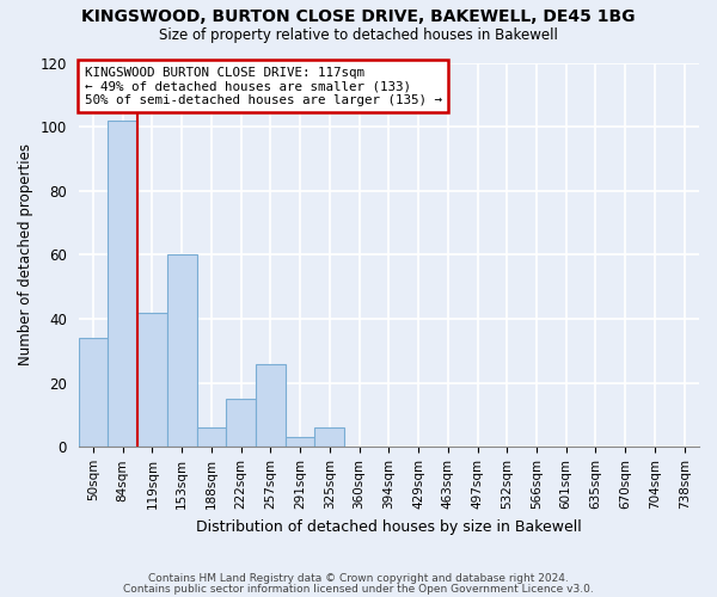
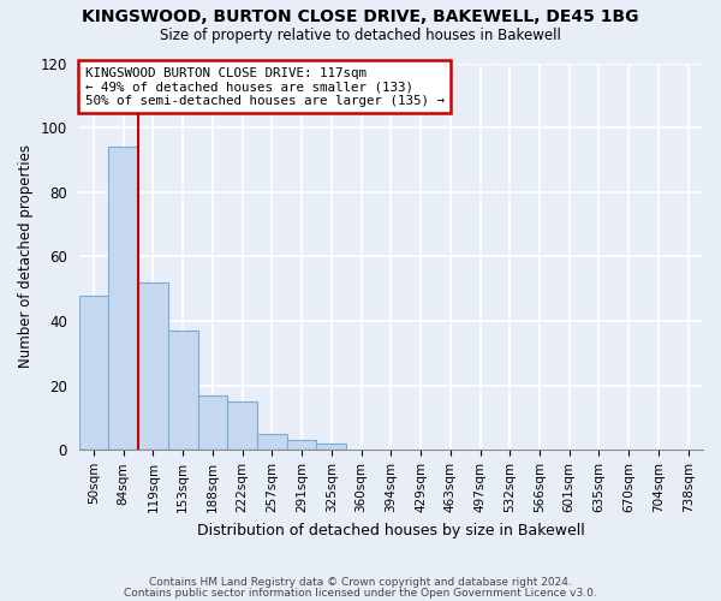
50sqm: 34 -> 48
84sqm: 102 -> 94
119sqm: 42 -> 52
153sqm: 60 -> 37
188sqm: 6 -> 17
257sqm: 26 -> 5
325sqm: 6 -> 2
